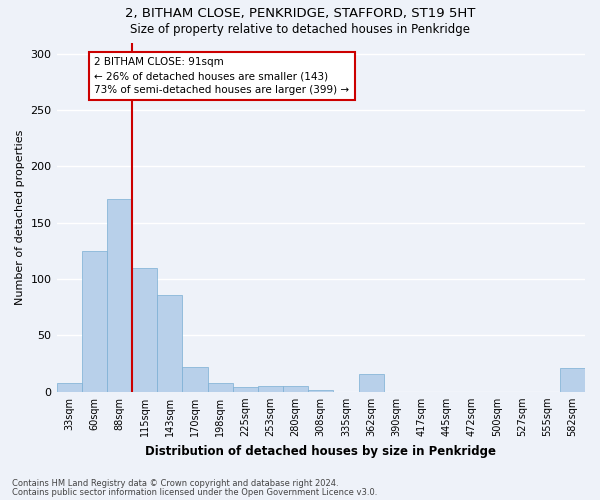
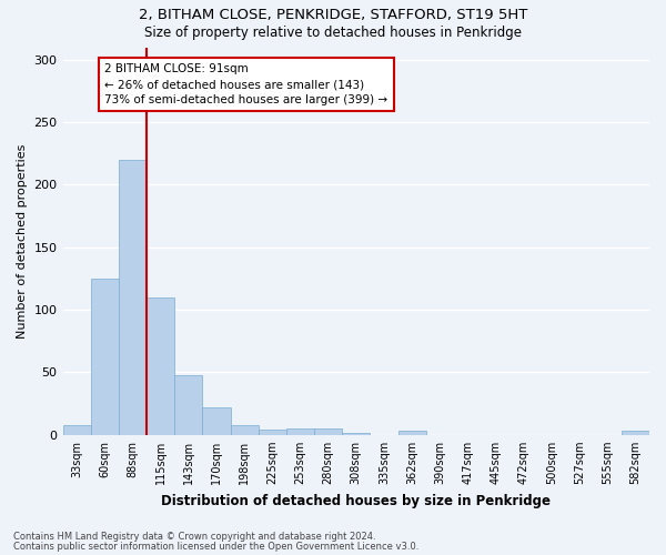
88sqm: 171 -> 220
143sqm: 86 -> 48
362sqm: 16 -> 3
582sqm: 21 -> 3
